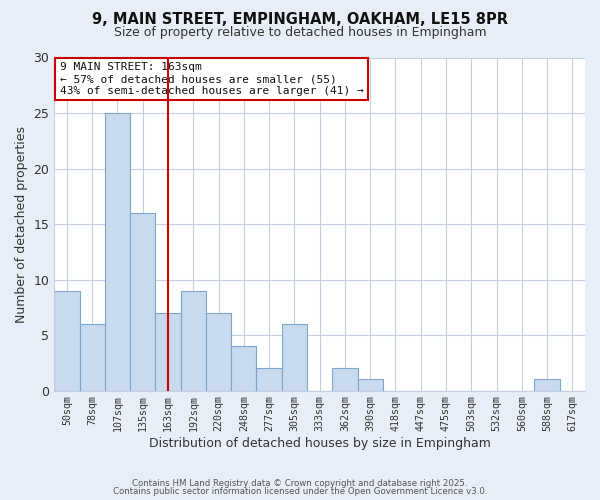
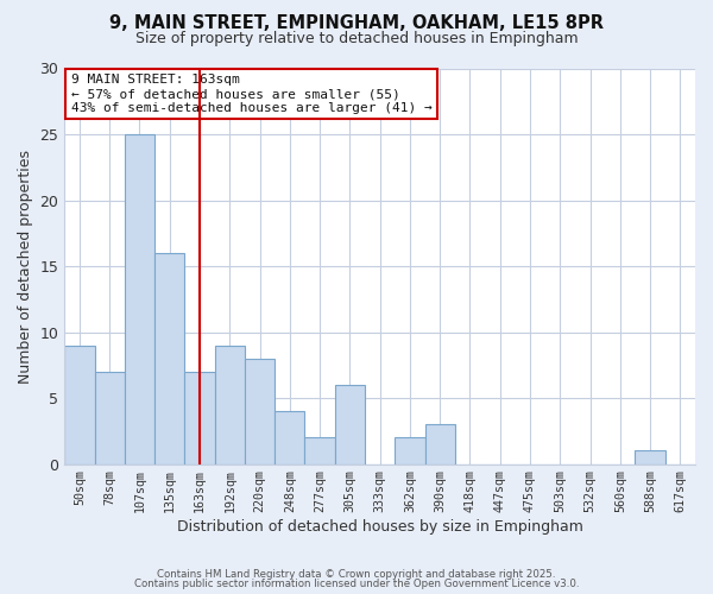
78sqm: 6 -> 7
220sqm: 7 -> 8
390sqm: 1 -> 3
